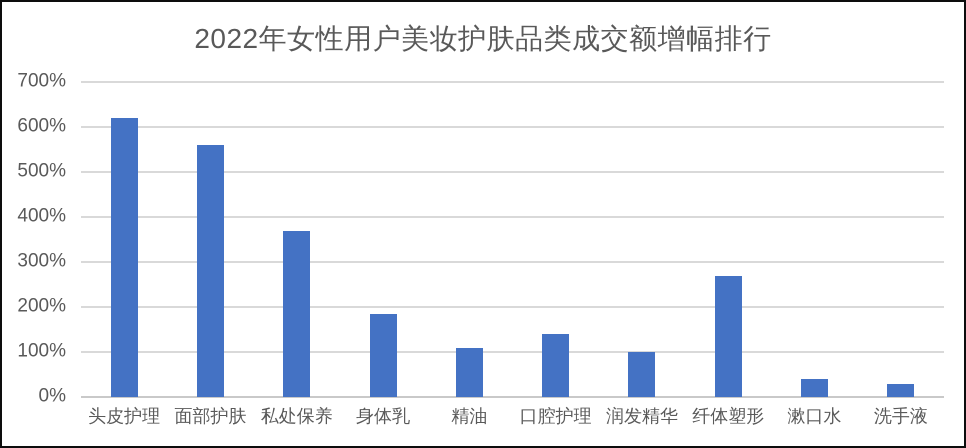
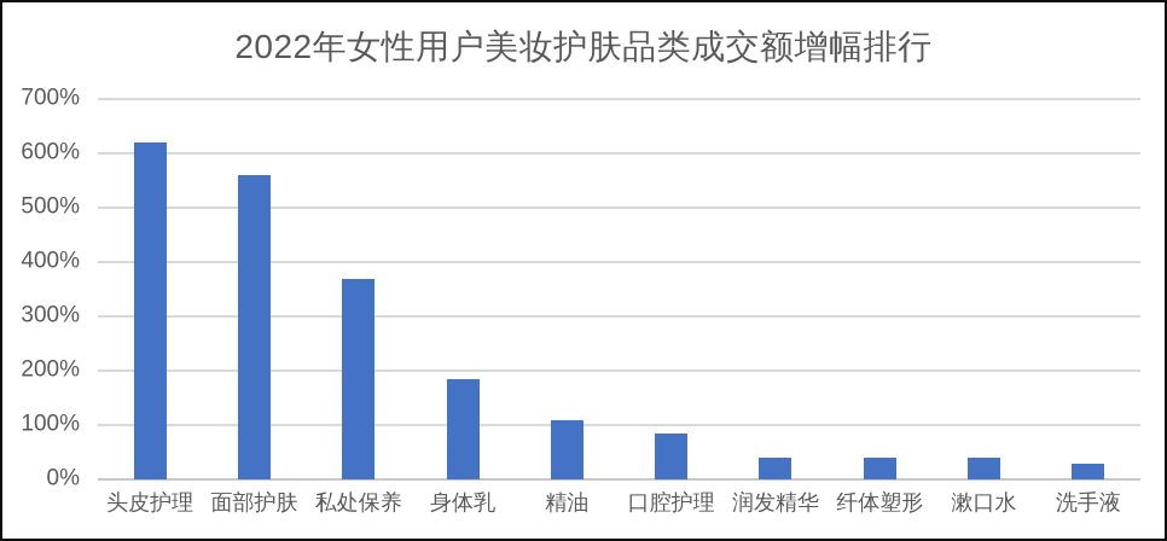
口腔护理: 140% -> 80%
润发精华: 100% -> 40%
纤体塑形: 270% -> 40%
